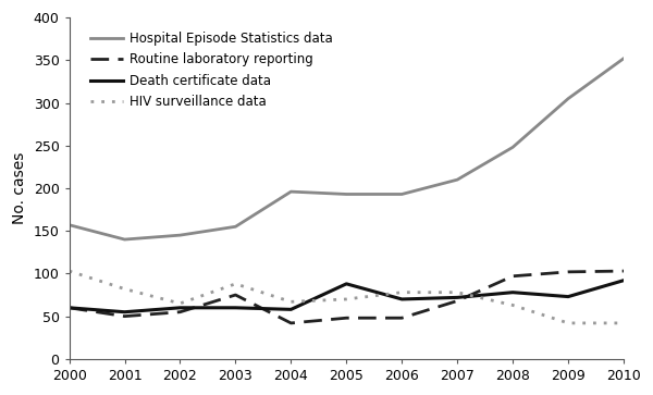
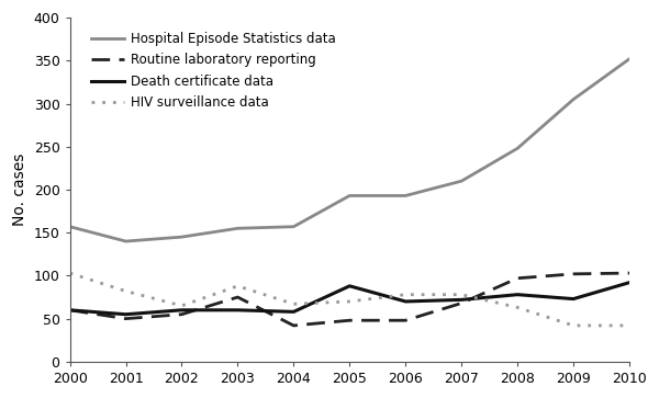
Hospital Episode Statistics data/2004: 196 -> 157
